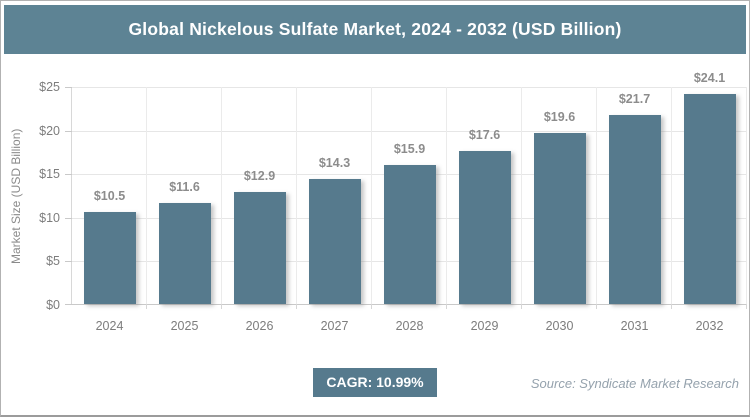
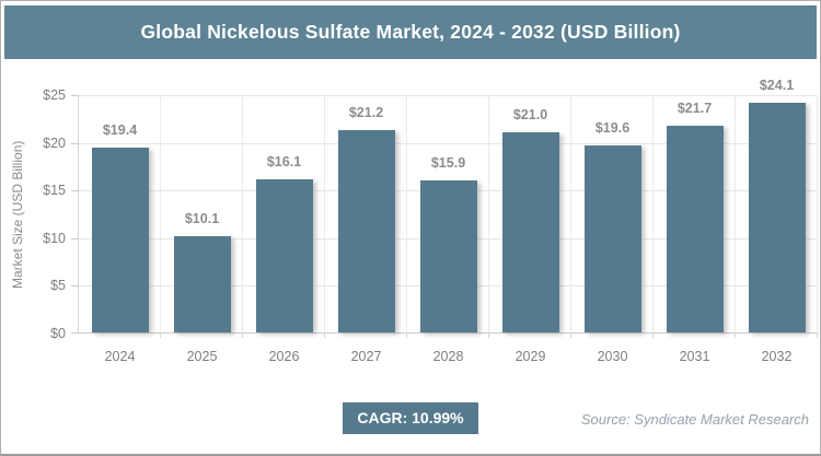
2024: $10.5 -> $19.4
2025: $11.6 -> $10.1
2026: $12.9 -> $16.1
2027: $14.3 -> $21.2
2029: $17.6 -> $21.0
